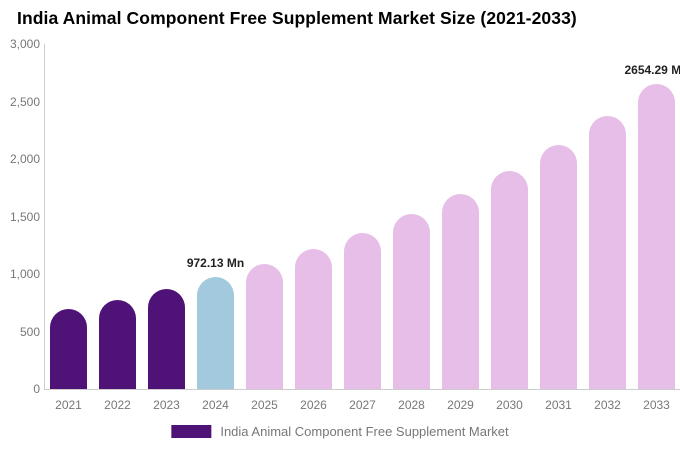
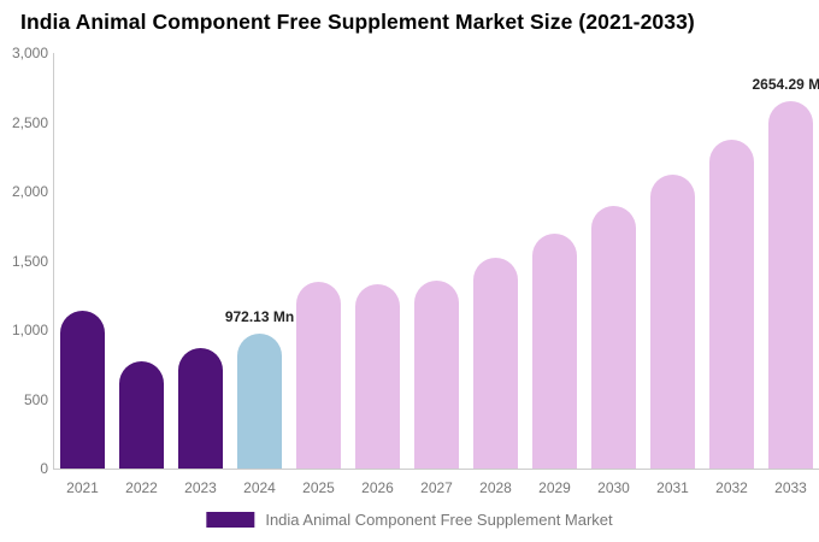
2021: 700 -> 1140
2025: 1090 -> 1350
2026: 1220 -> 1330
